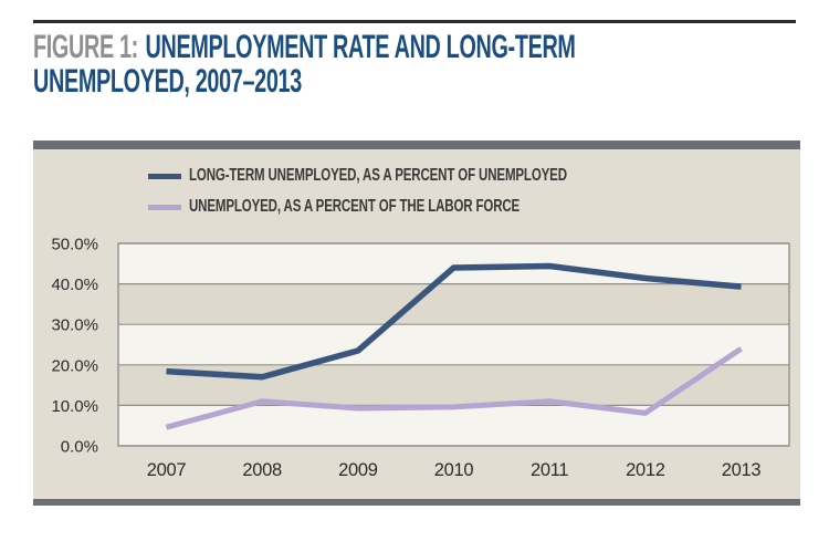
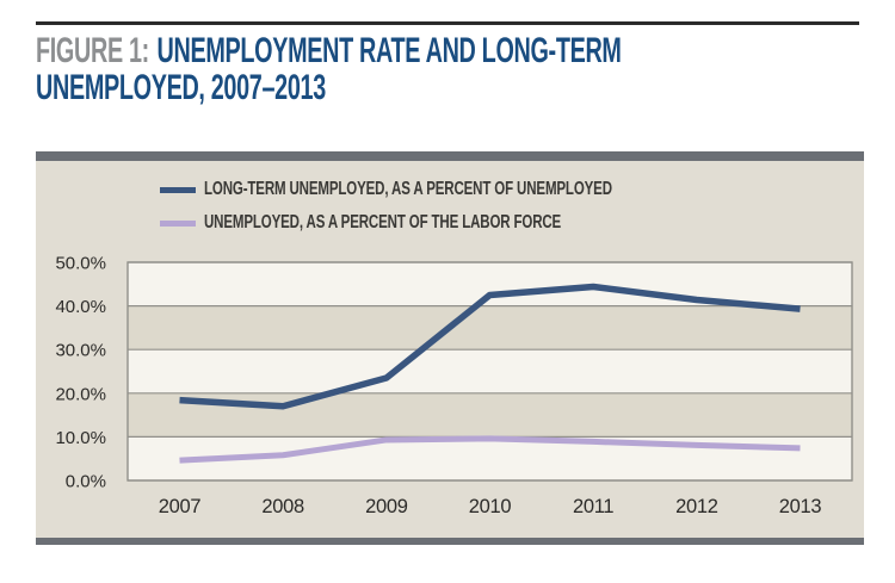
UNEMPLOYED, AS A PERCENT OF THE LABOR FORCE/2008: 11% -> 6%
LONG-TERM UNEMPLOYED, AS A PERCENT OF UNEMPLOYED/2010: 44% -> 42%
UNEMPLOYED, AS A PERCENT OF THE LABOR FORCE/2011: 11% -> 9%
UNEMPLOYED, AS A PERCENT OF THE LABOR FORCE/2013: 24% -> 7%
